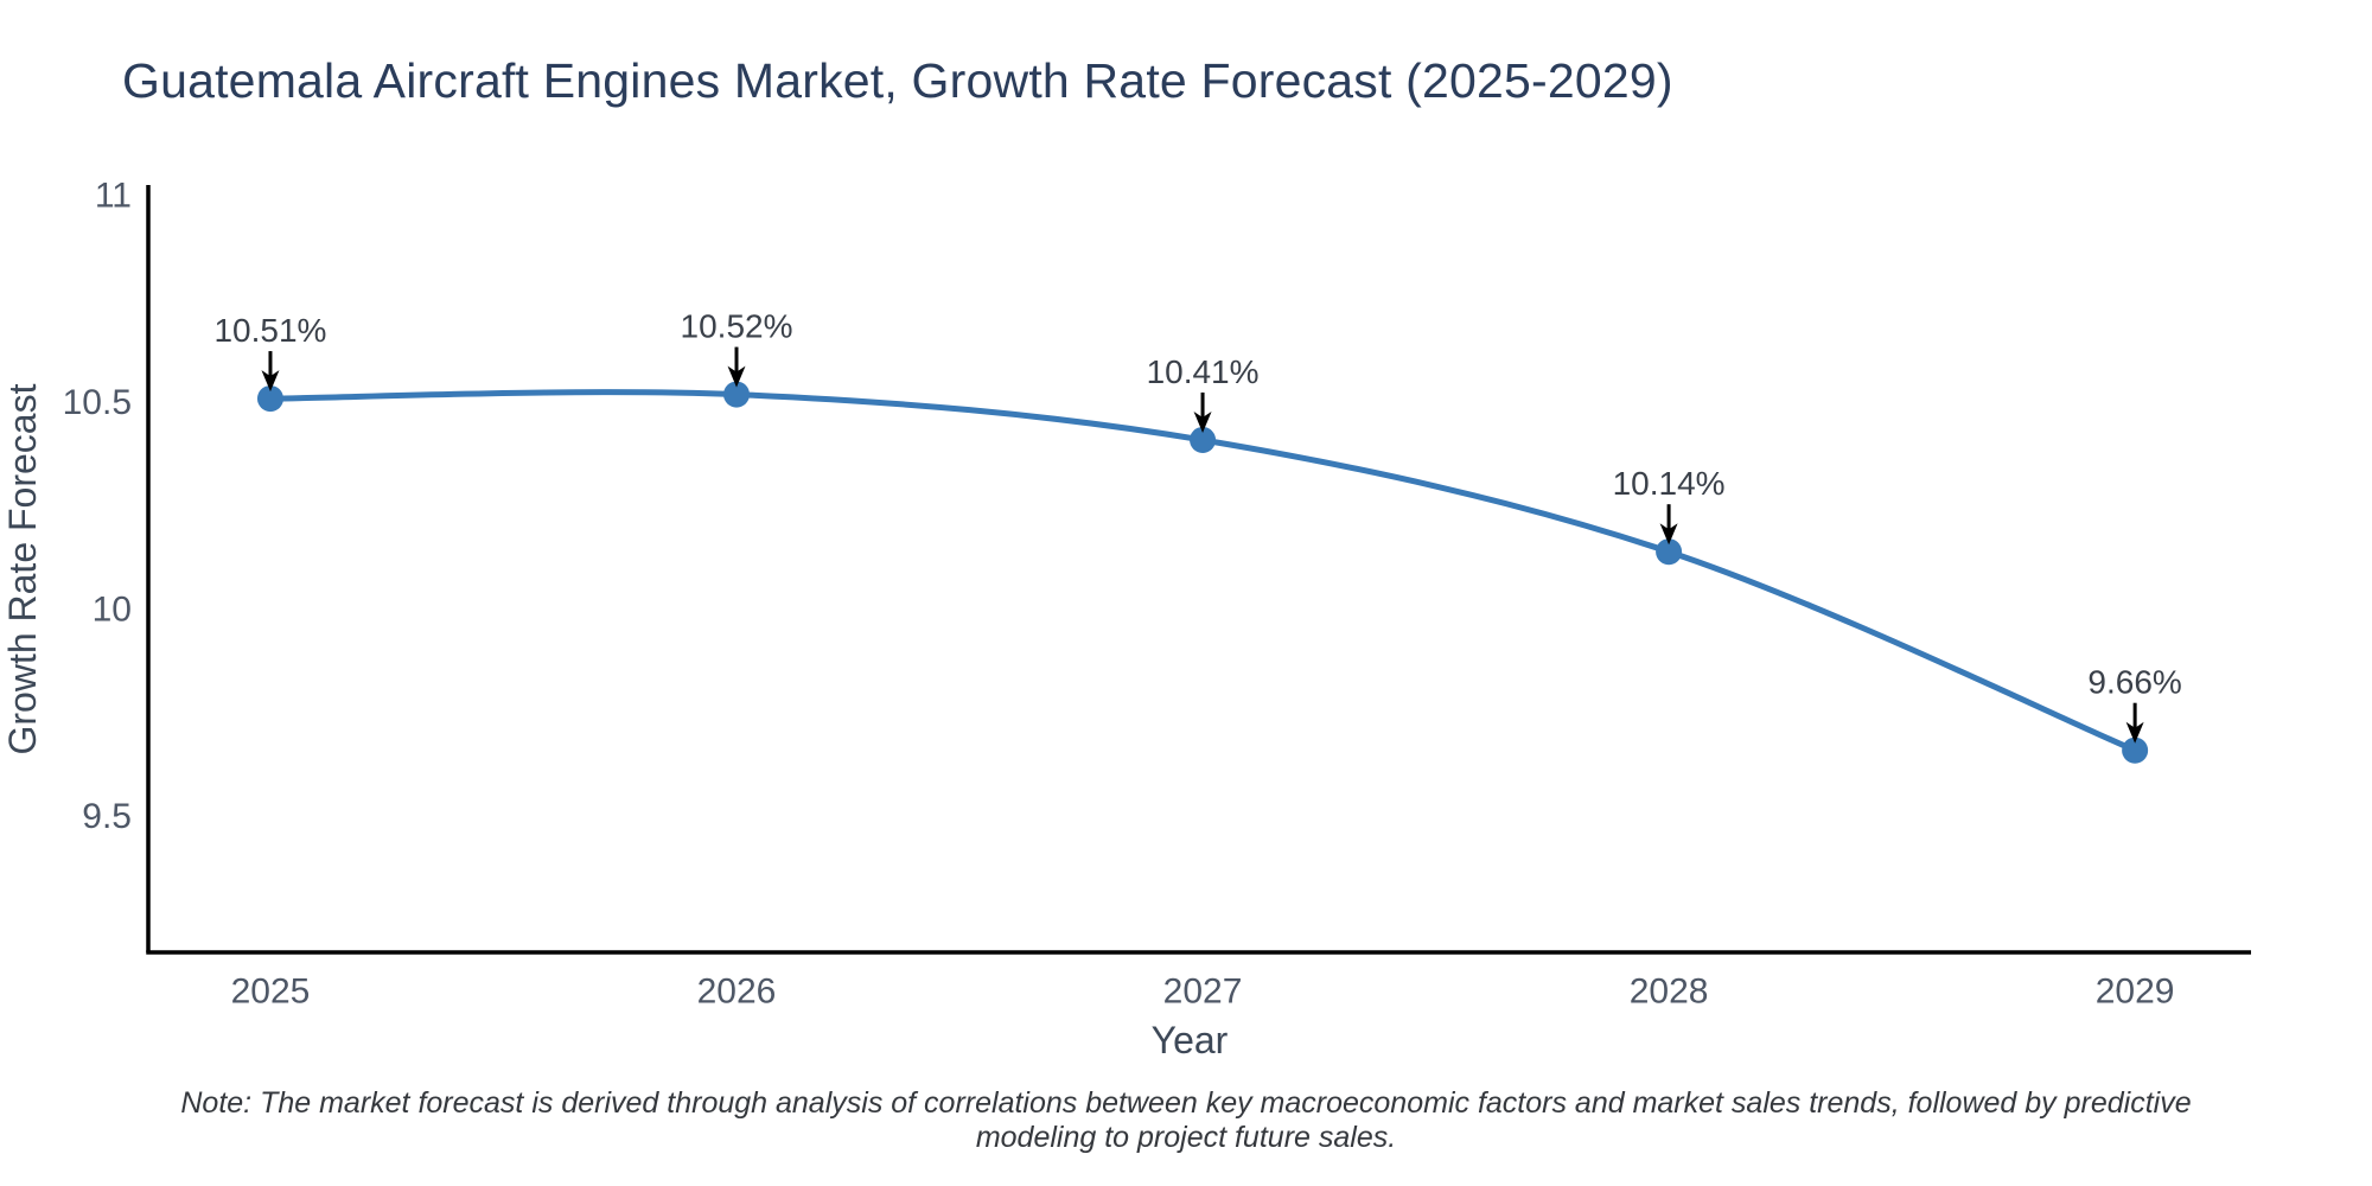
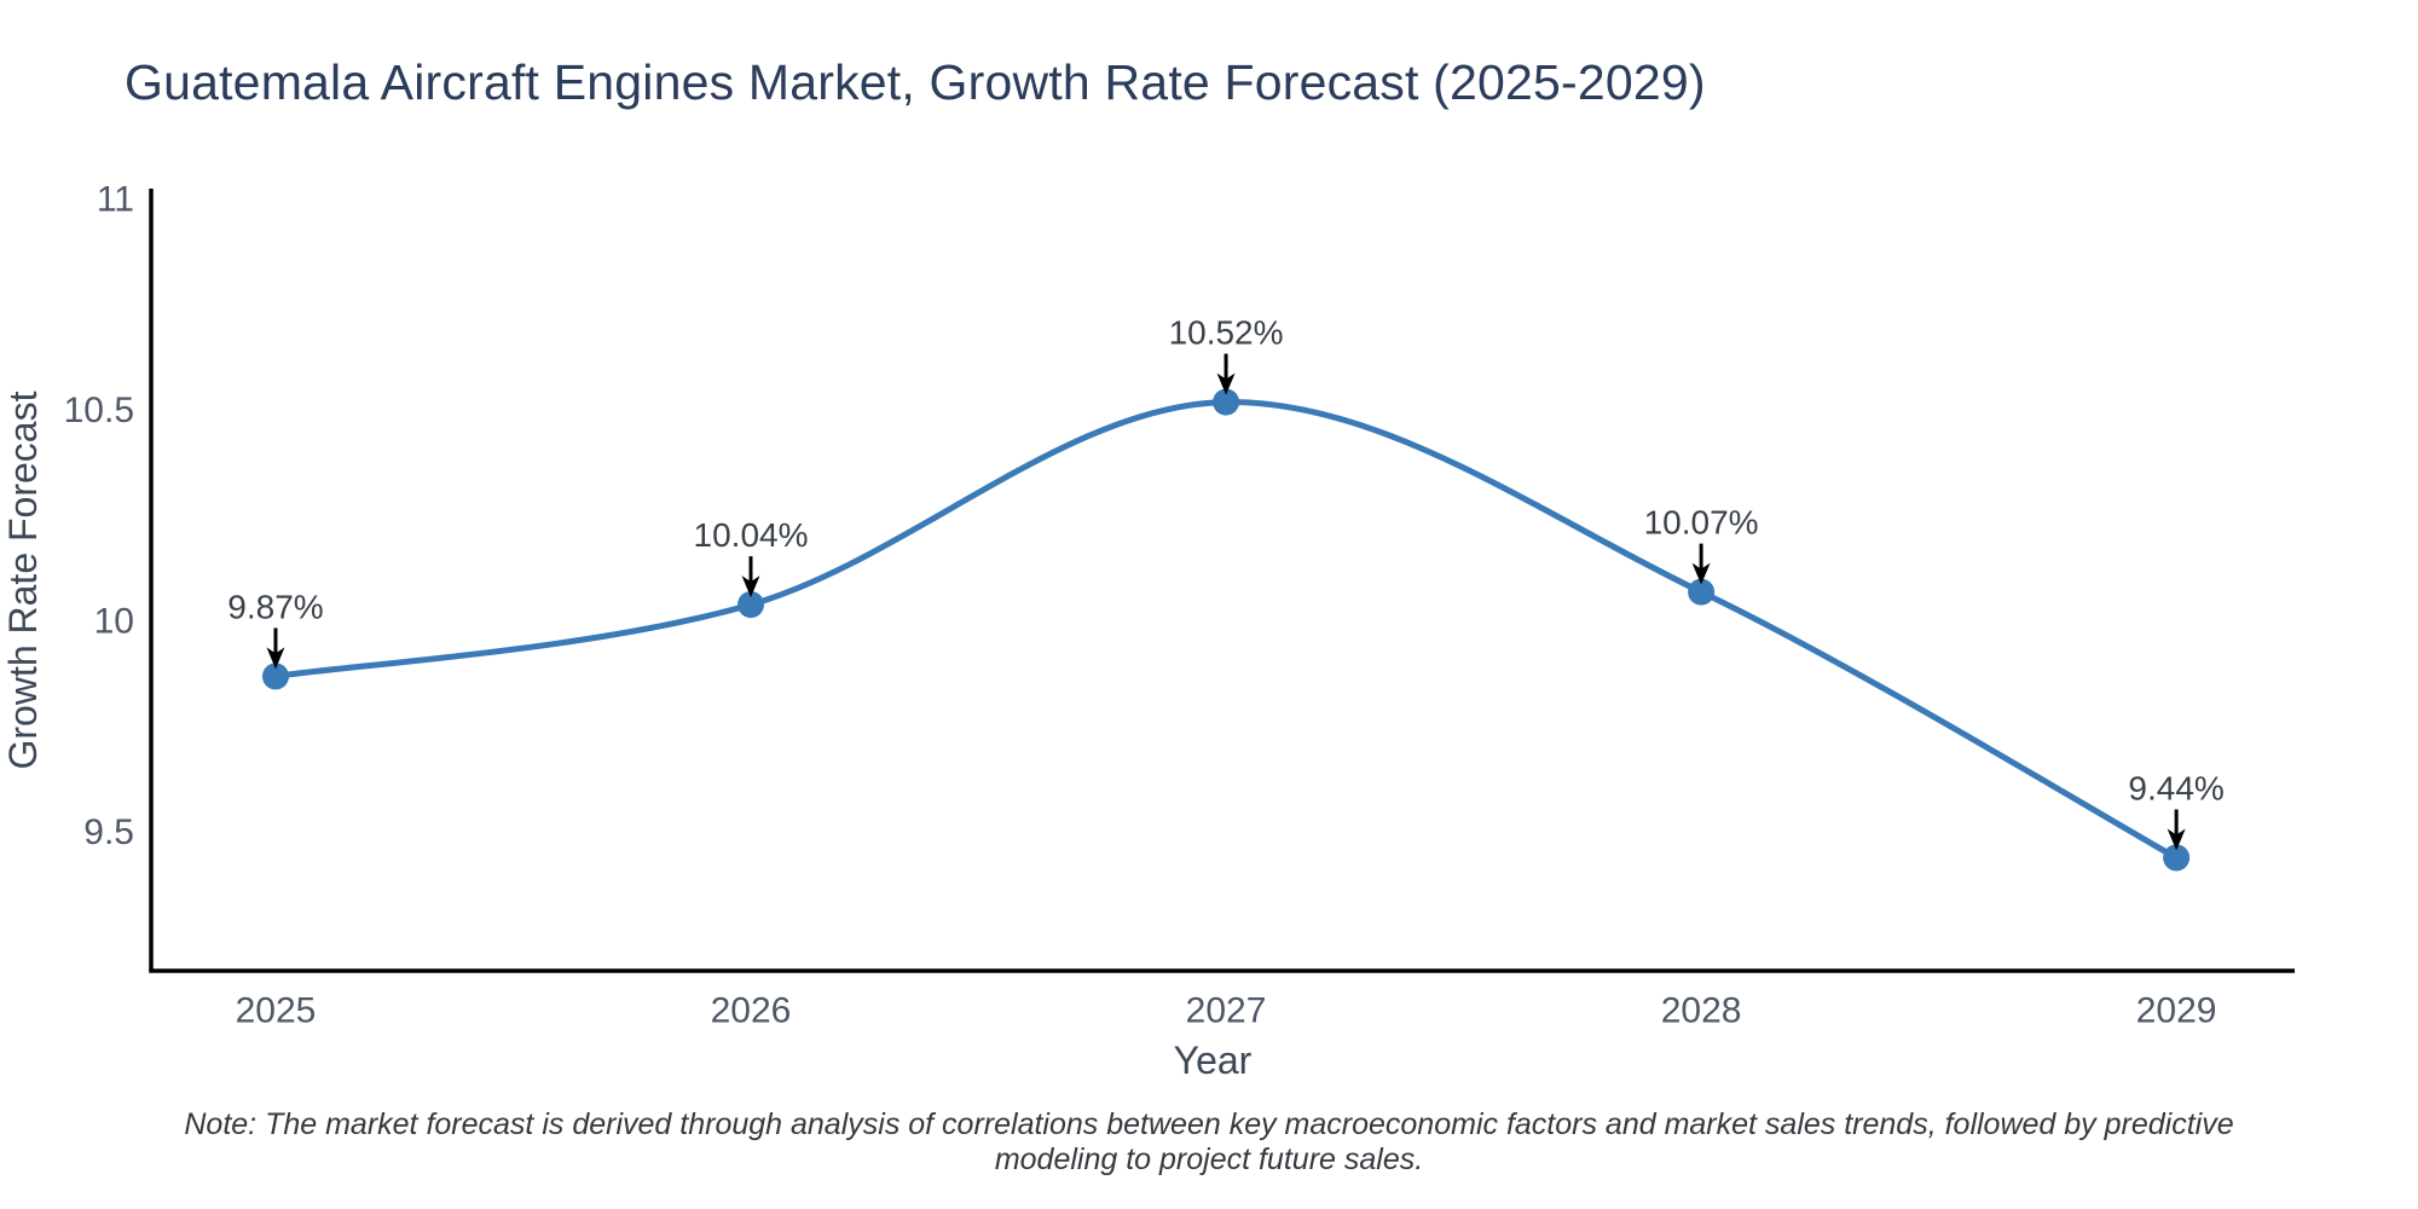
2025: 10.51% -> 9.87%
2026: 10.52% -> 10.04%
2027: 10.41% -> 10.52%
2028: 10.14% -> 10.07%
2029: 9.66% -> 9.44%
